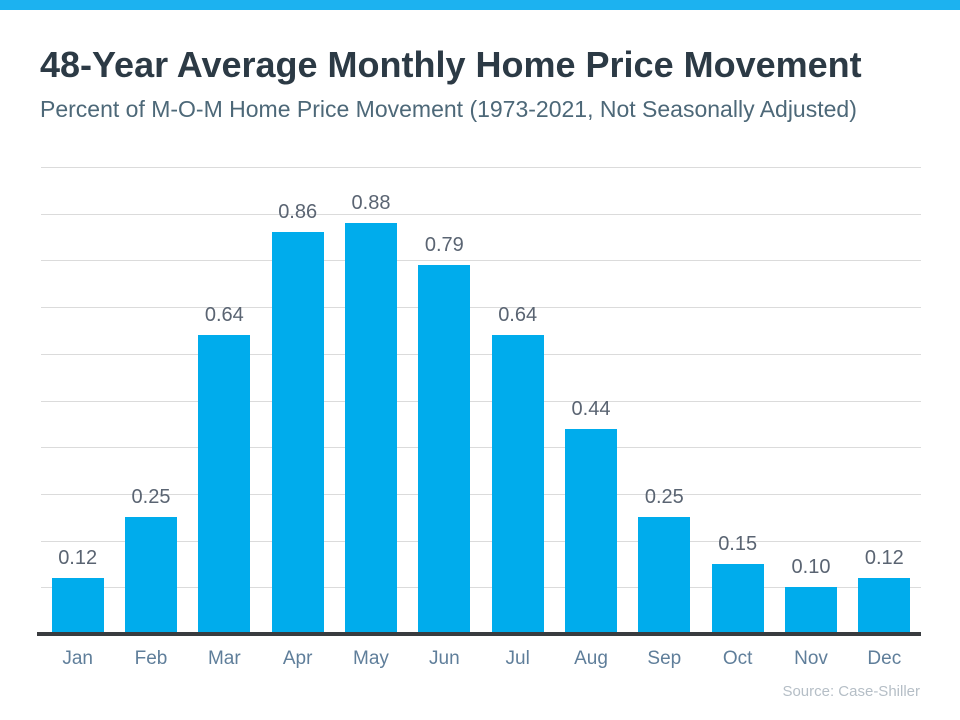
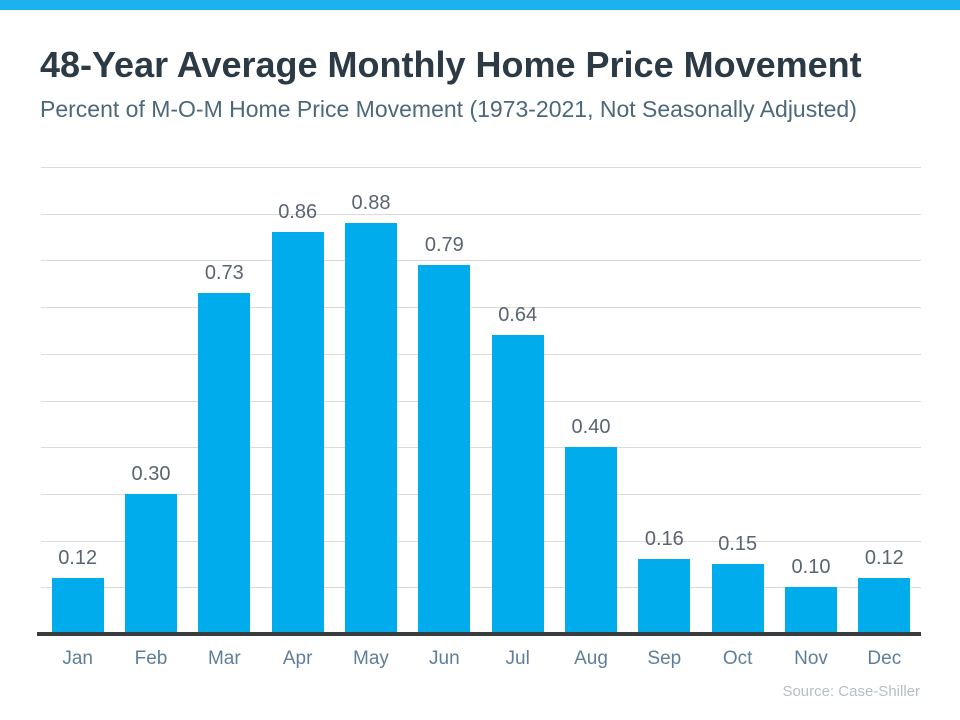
Feb: 0.25 -> 0.30
Mar: 0.64 -> 0.73
Aug: 0.44 -> 0.40
Sep: 0.25 -> 0.16
